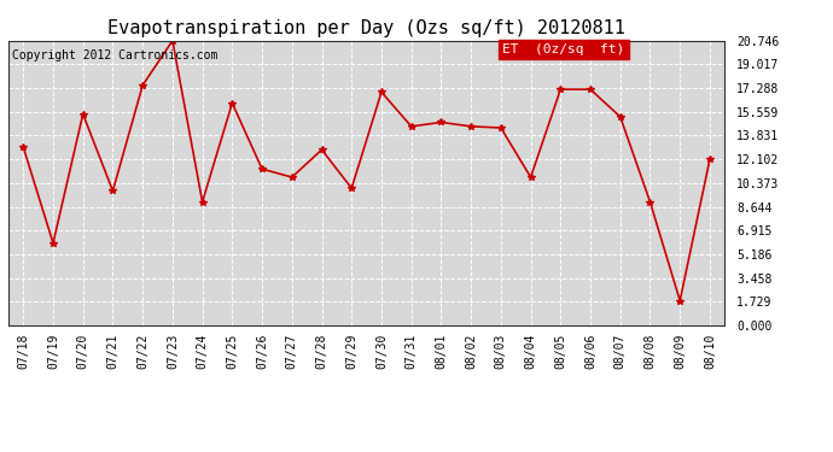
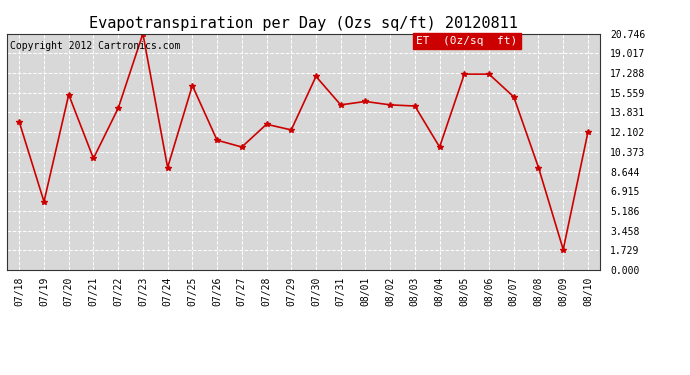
07/22: 17.5 -> 14.2
07/29: 10.0 -> 12.3
